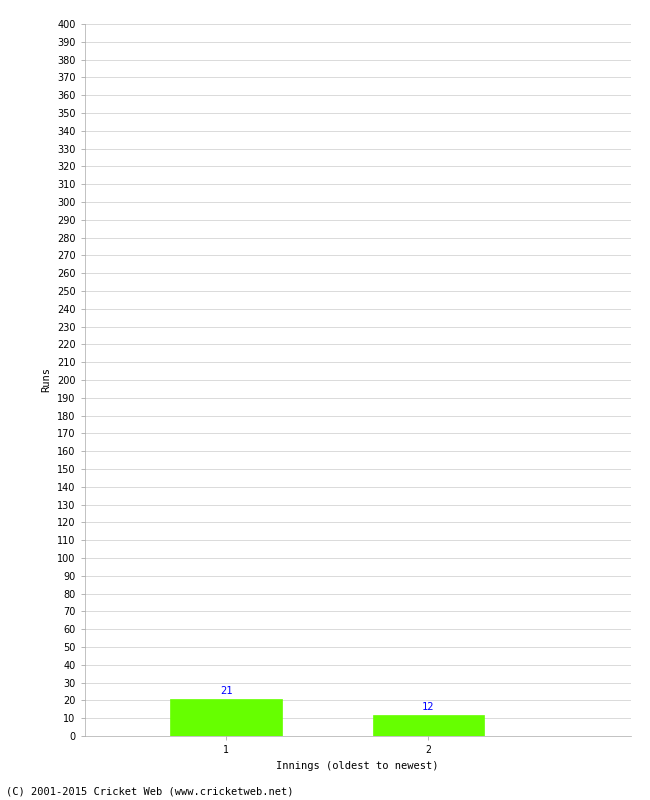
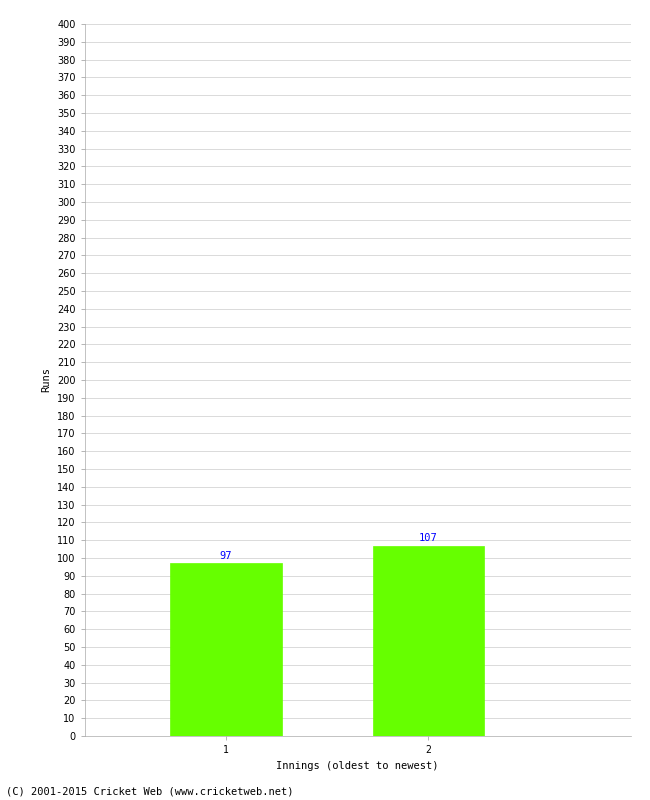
1: 21 -> 97
2: 12 -> 107
